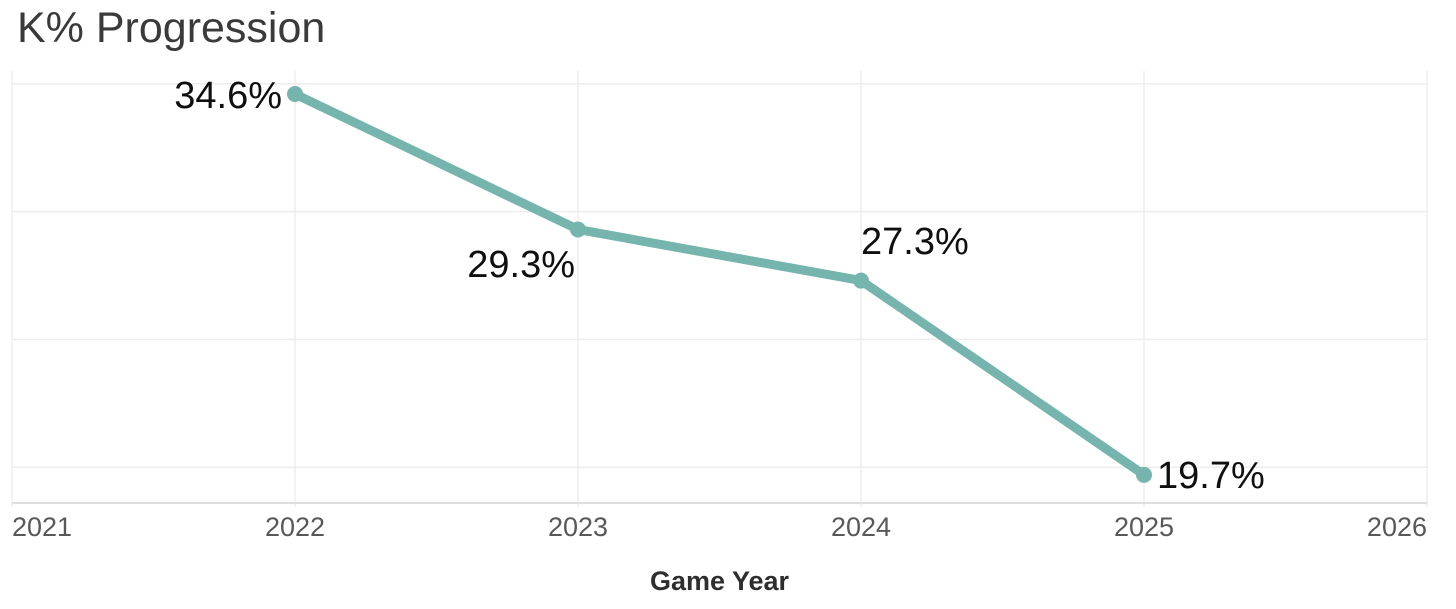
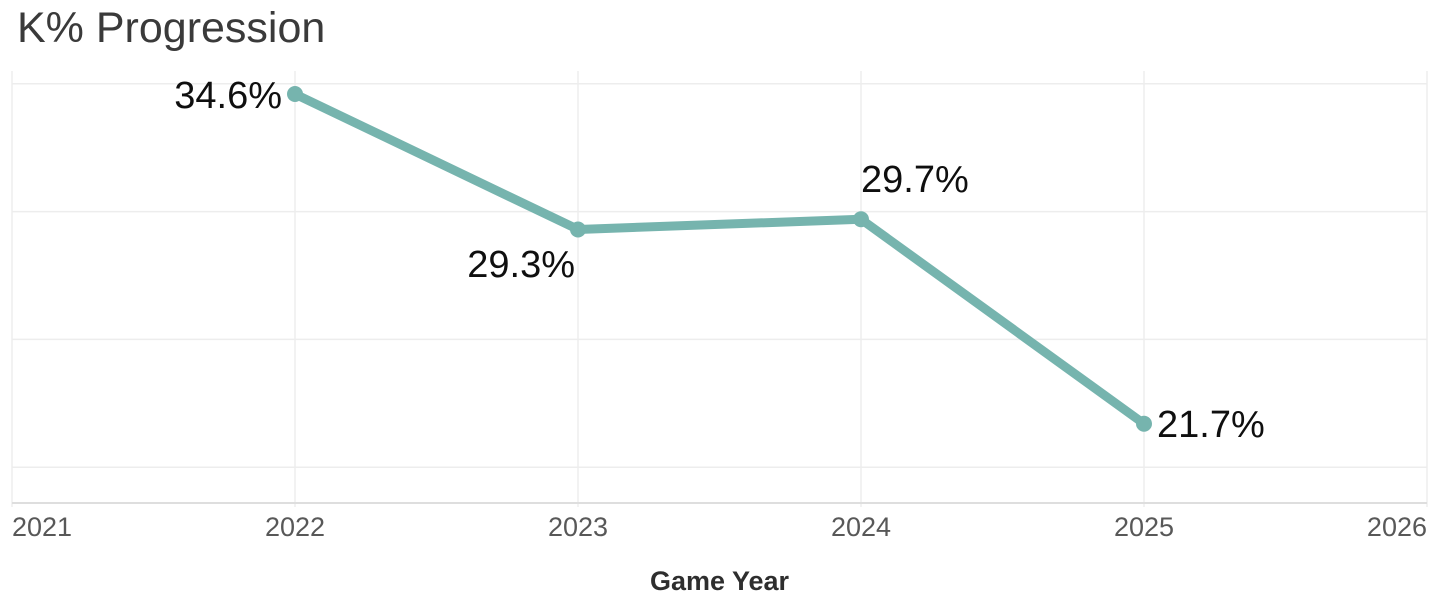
2024: 27.3% -> 29.7%
2025: 19.7% -> 21.7%
